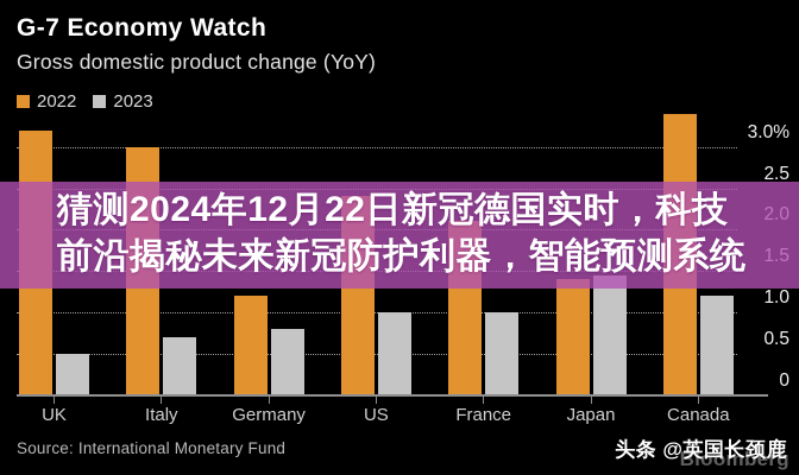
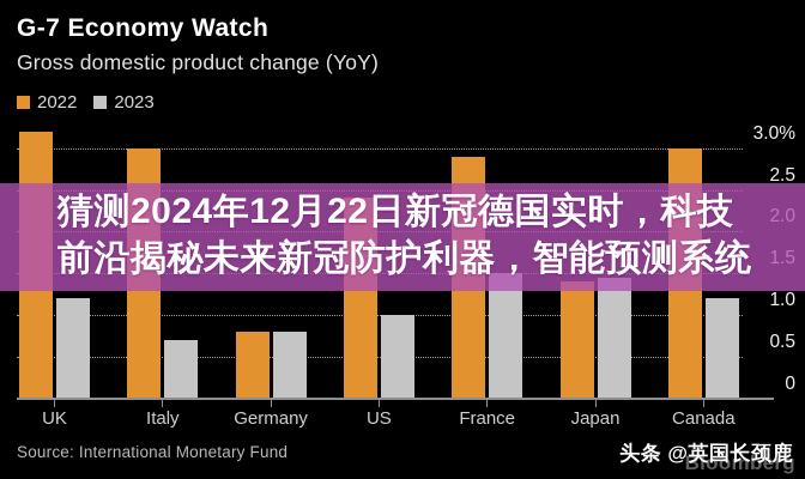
2023/UK: 0.5% -> 1.2%
2022/Germany: 1.2% -> 0.8%
2022/France: 2.1% -> 2.9%
2023/France: 1.0% -> 1.5%
2022/Canada: 3.4% -> 3.0%
